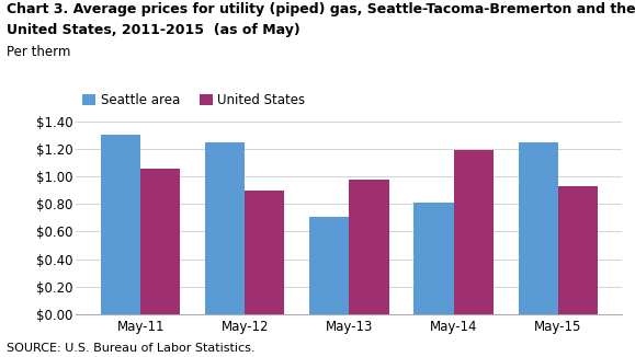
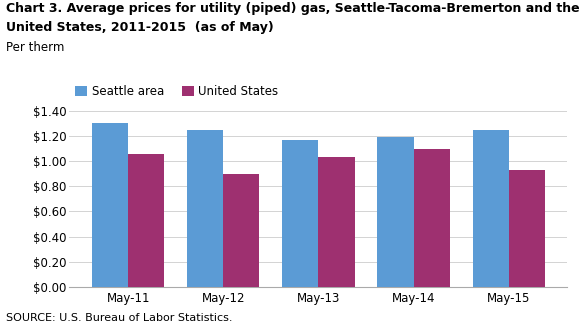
Seattle area/May-13: $0.71 -> $1.17
United States/May-13: $0.98 -> $1.03
Seattle area/May-14: $0.81 -> $1.19
United States/May-14: $1.19 -> $1.10
